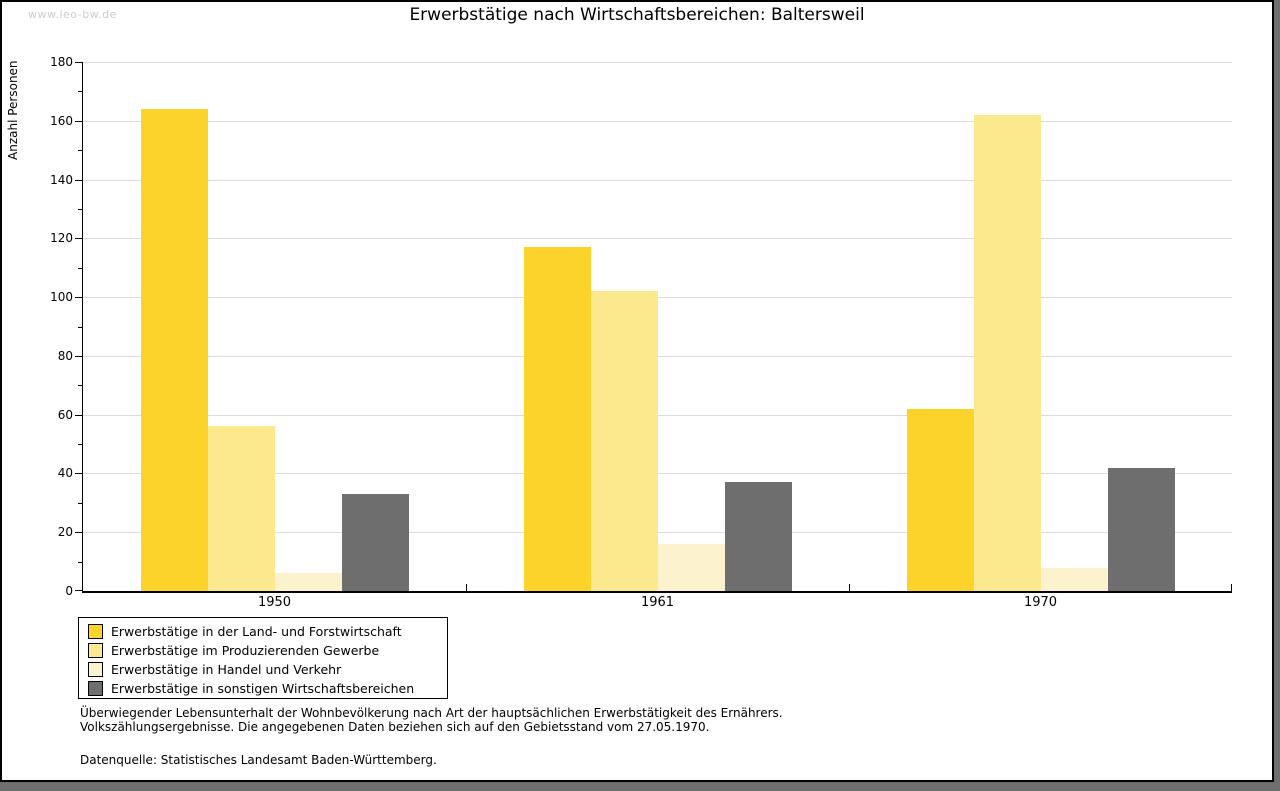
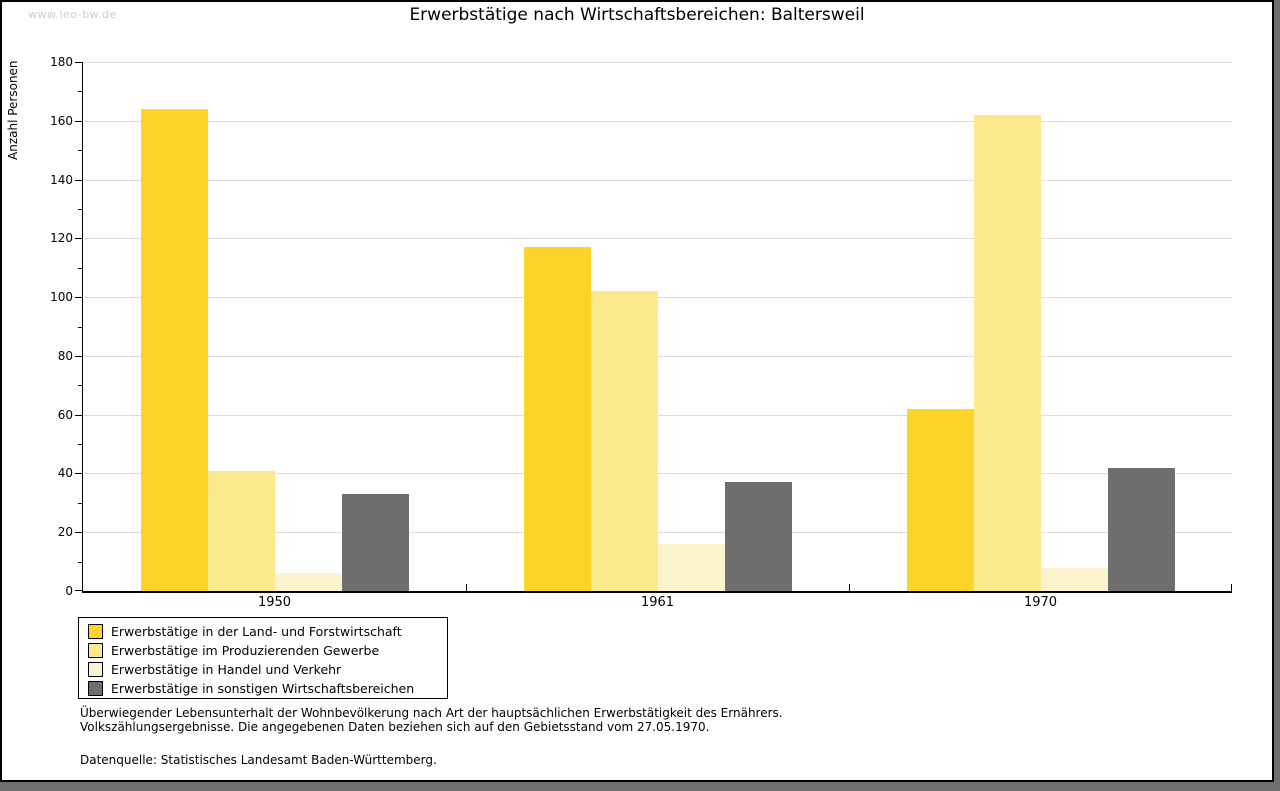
Erwerbstätige im Produzierenden Gewerbe/1950: 56 -> 41
